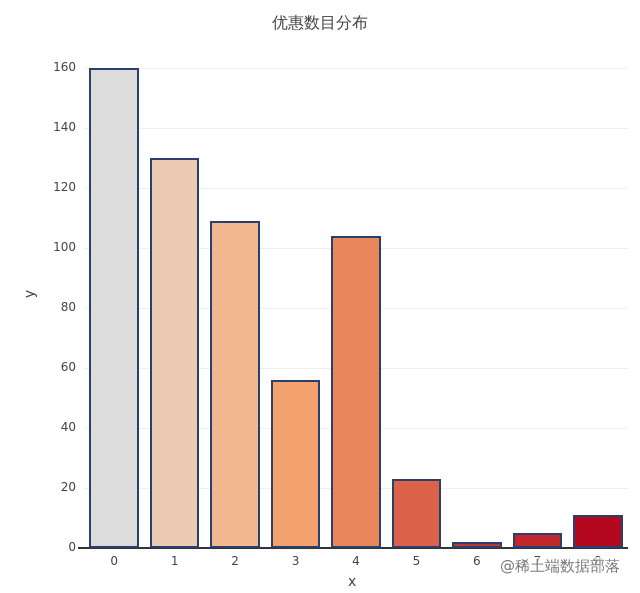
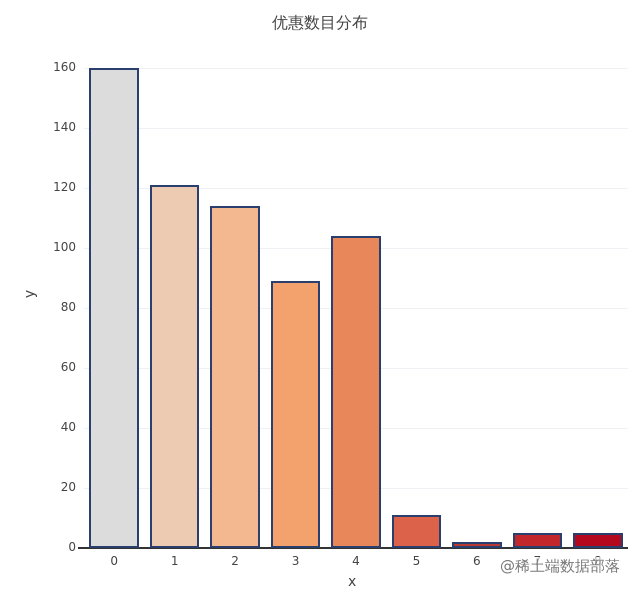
1: 130 -> 121
2: 109 -> 114
3: 56 -> 89
5: 23 -> 11
8: 11 -> 5
